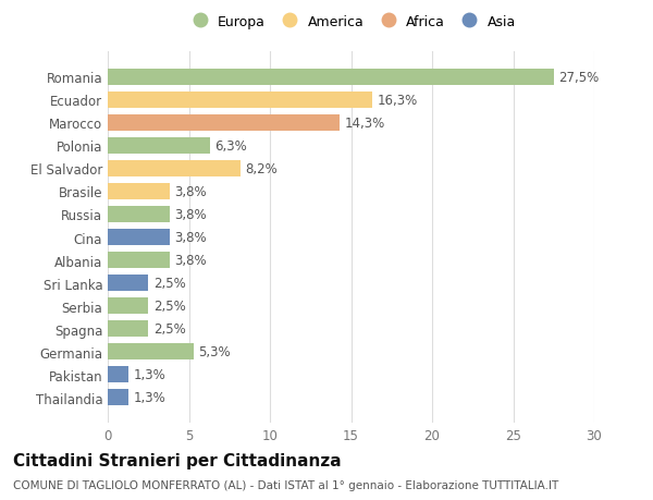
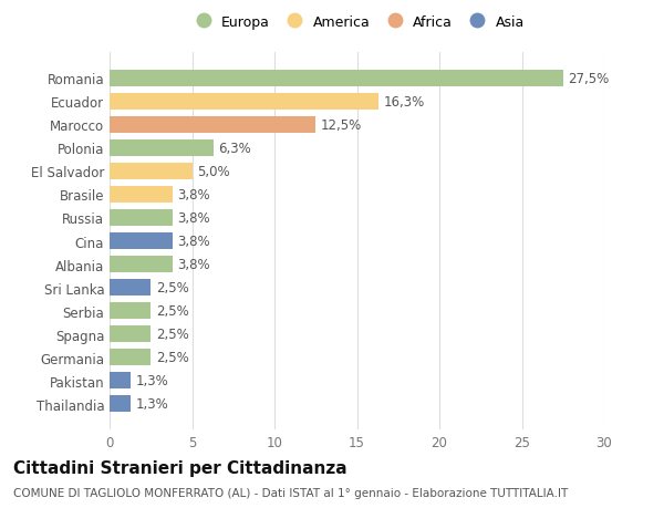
Marocco: 14,3% -> 12,5%
El Salvador: 8,2% -> 5,0%
Germania: 5,3% -> 2,5%
